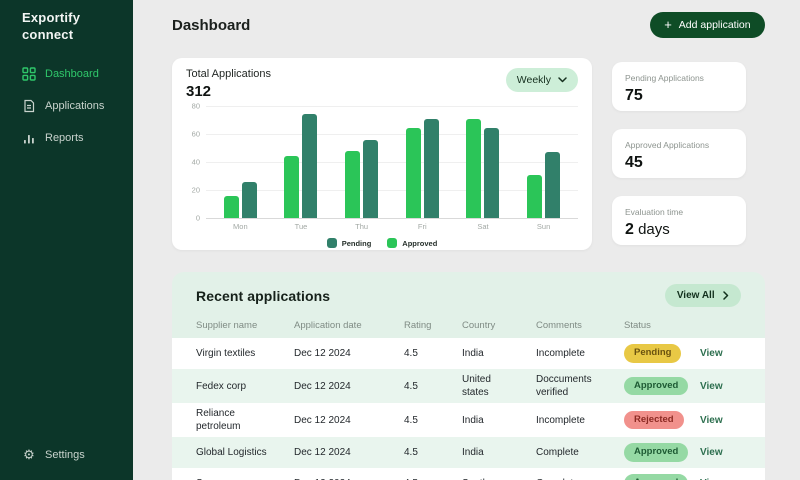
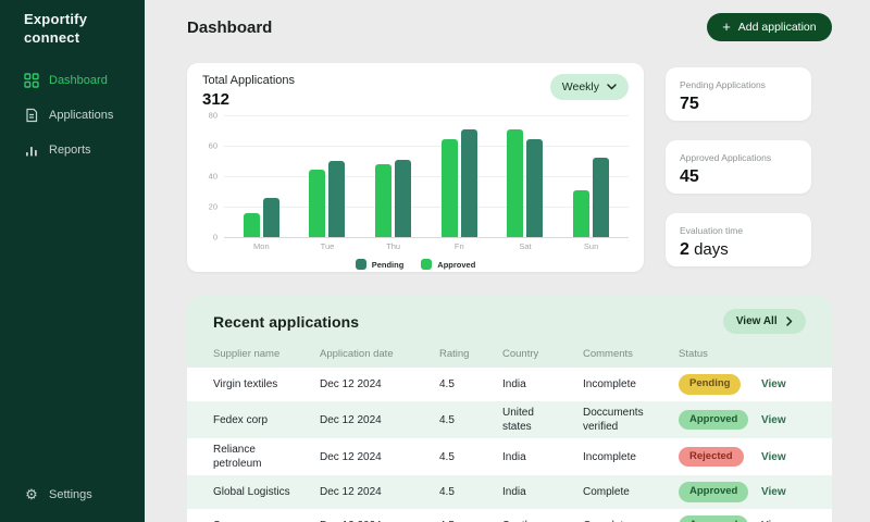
Pending/Tue: 74 -> 50
Pending/Thu: 56 -> 51
Pending/Sun: 47 -> 52
